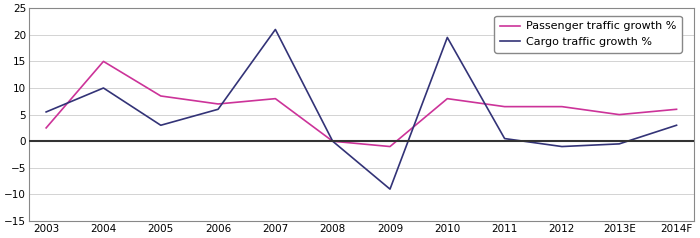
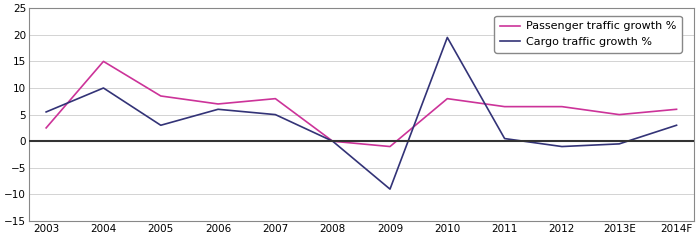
Cargo traffic growth %/2007: 21.0 -> 5.0
